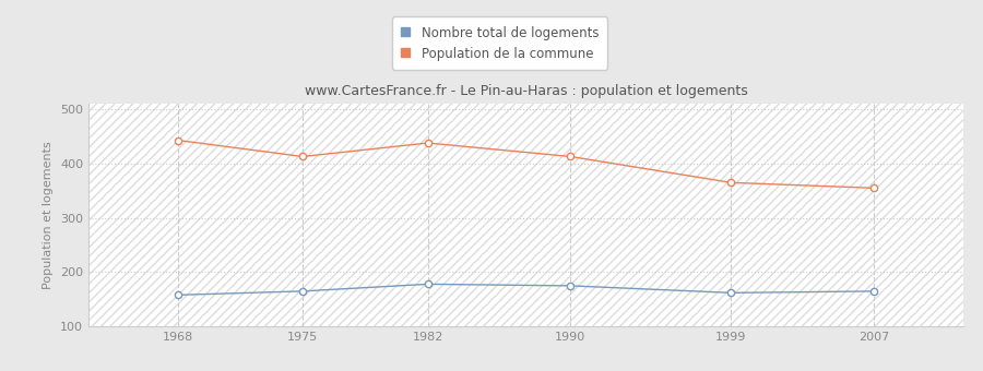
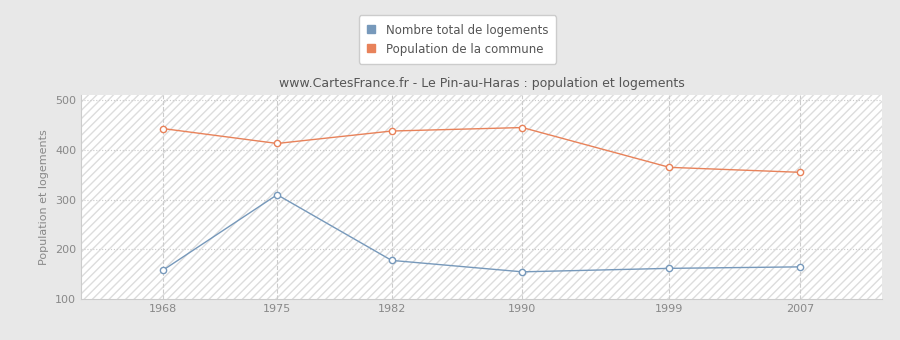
Nombre total de logements/1975: 165 -> 310
Nombre total de logements/1990: 175 -> 155
Population de la commune/1990: 413 -> 445
